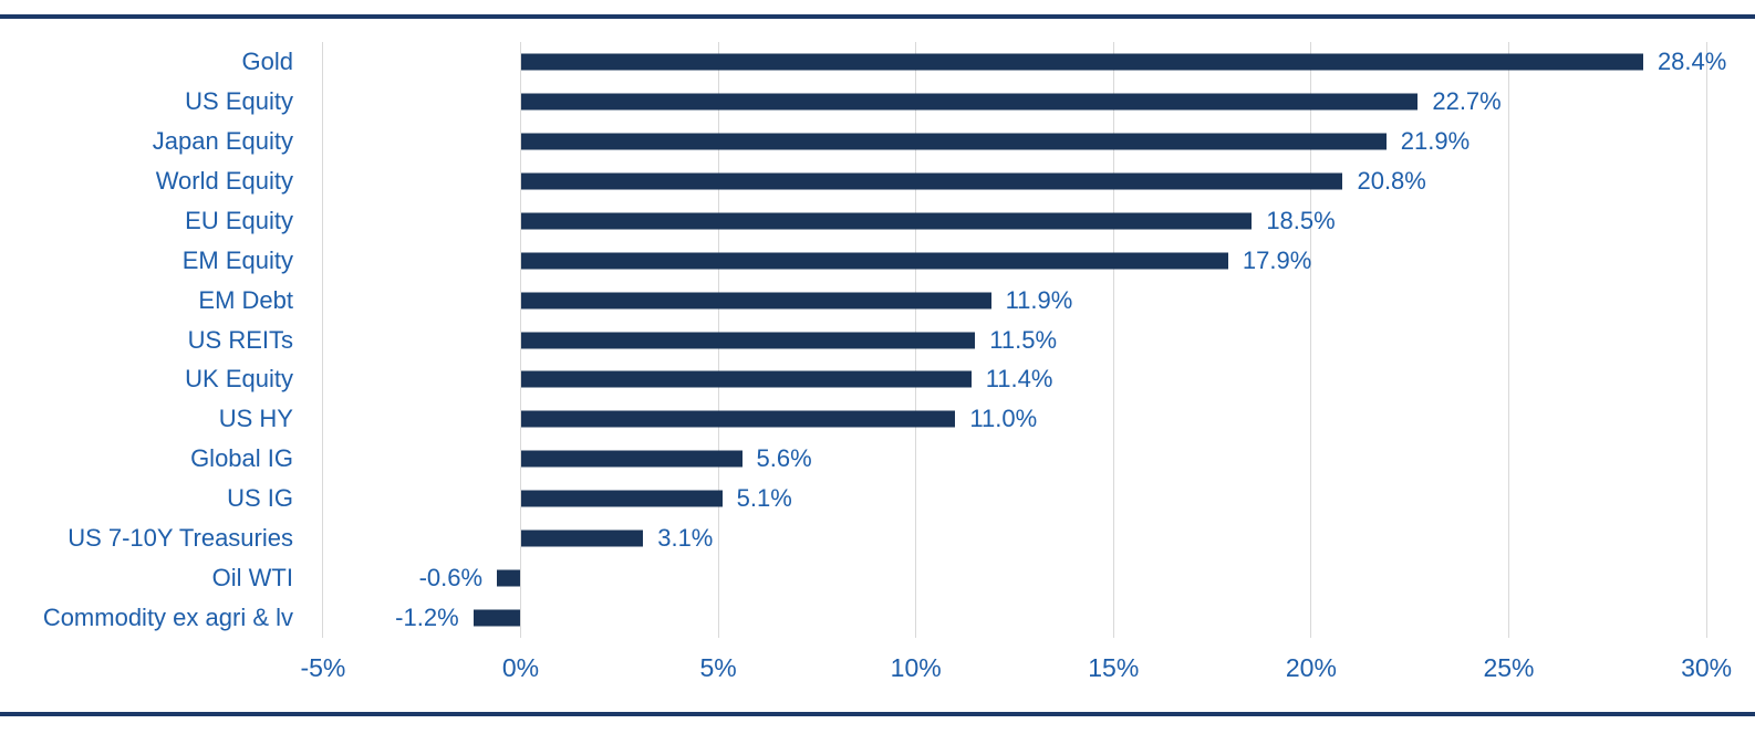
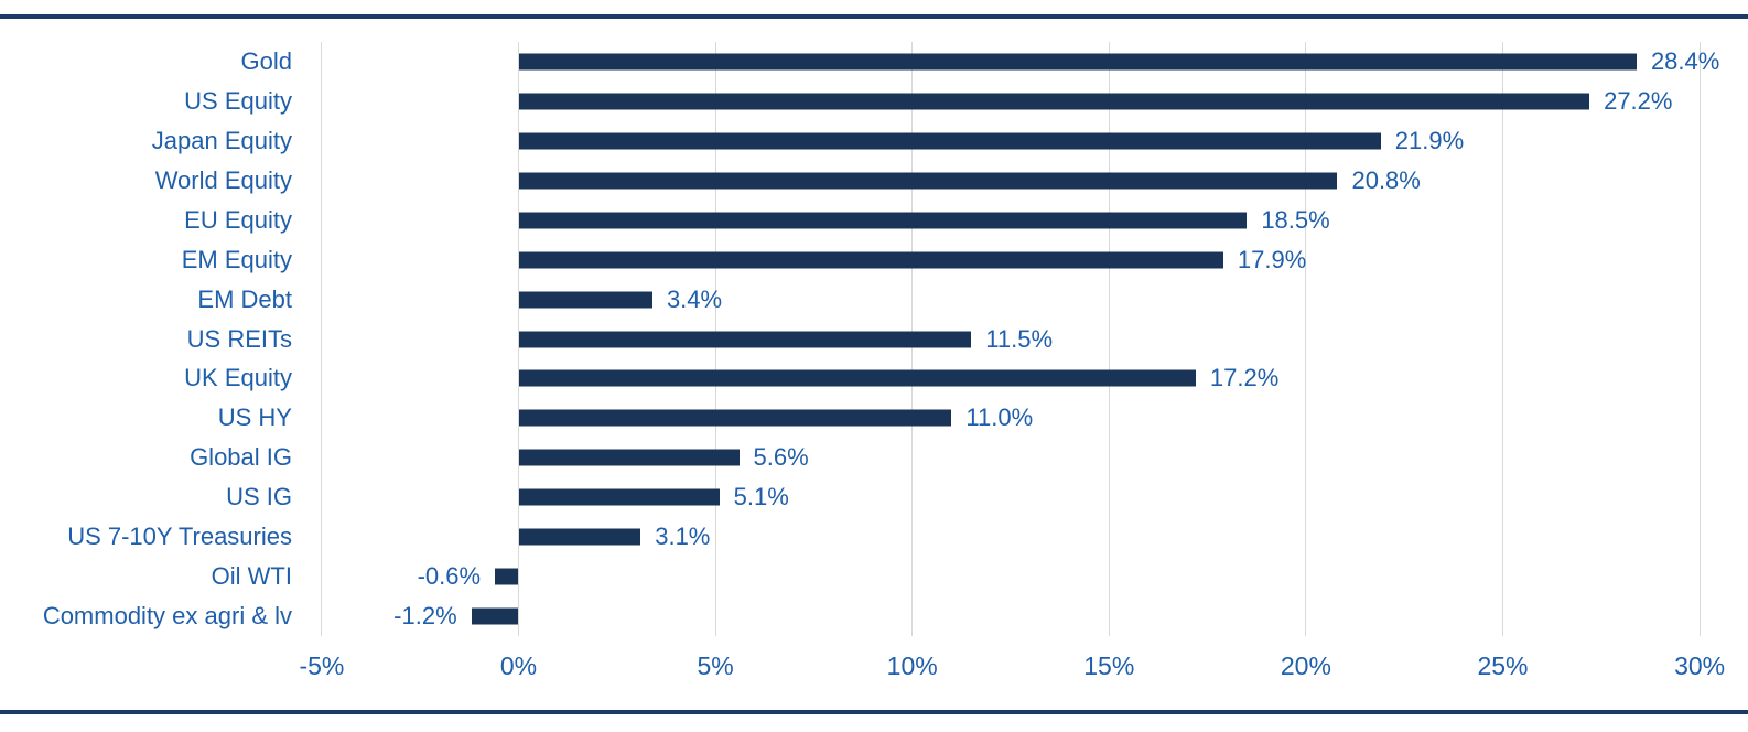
US Equity: 22.7% -> 27.2%
EM Debt: 11.9% -> 3.4%
UK Equity: 11.4% -> 17.2%
